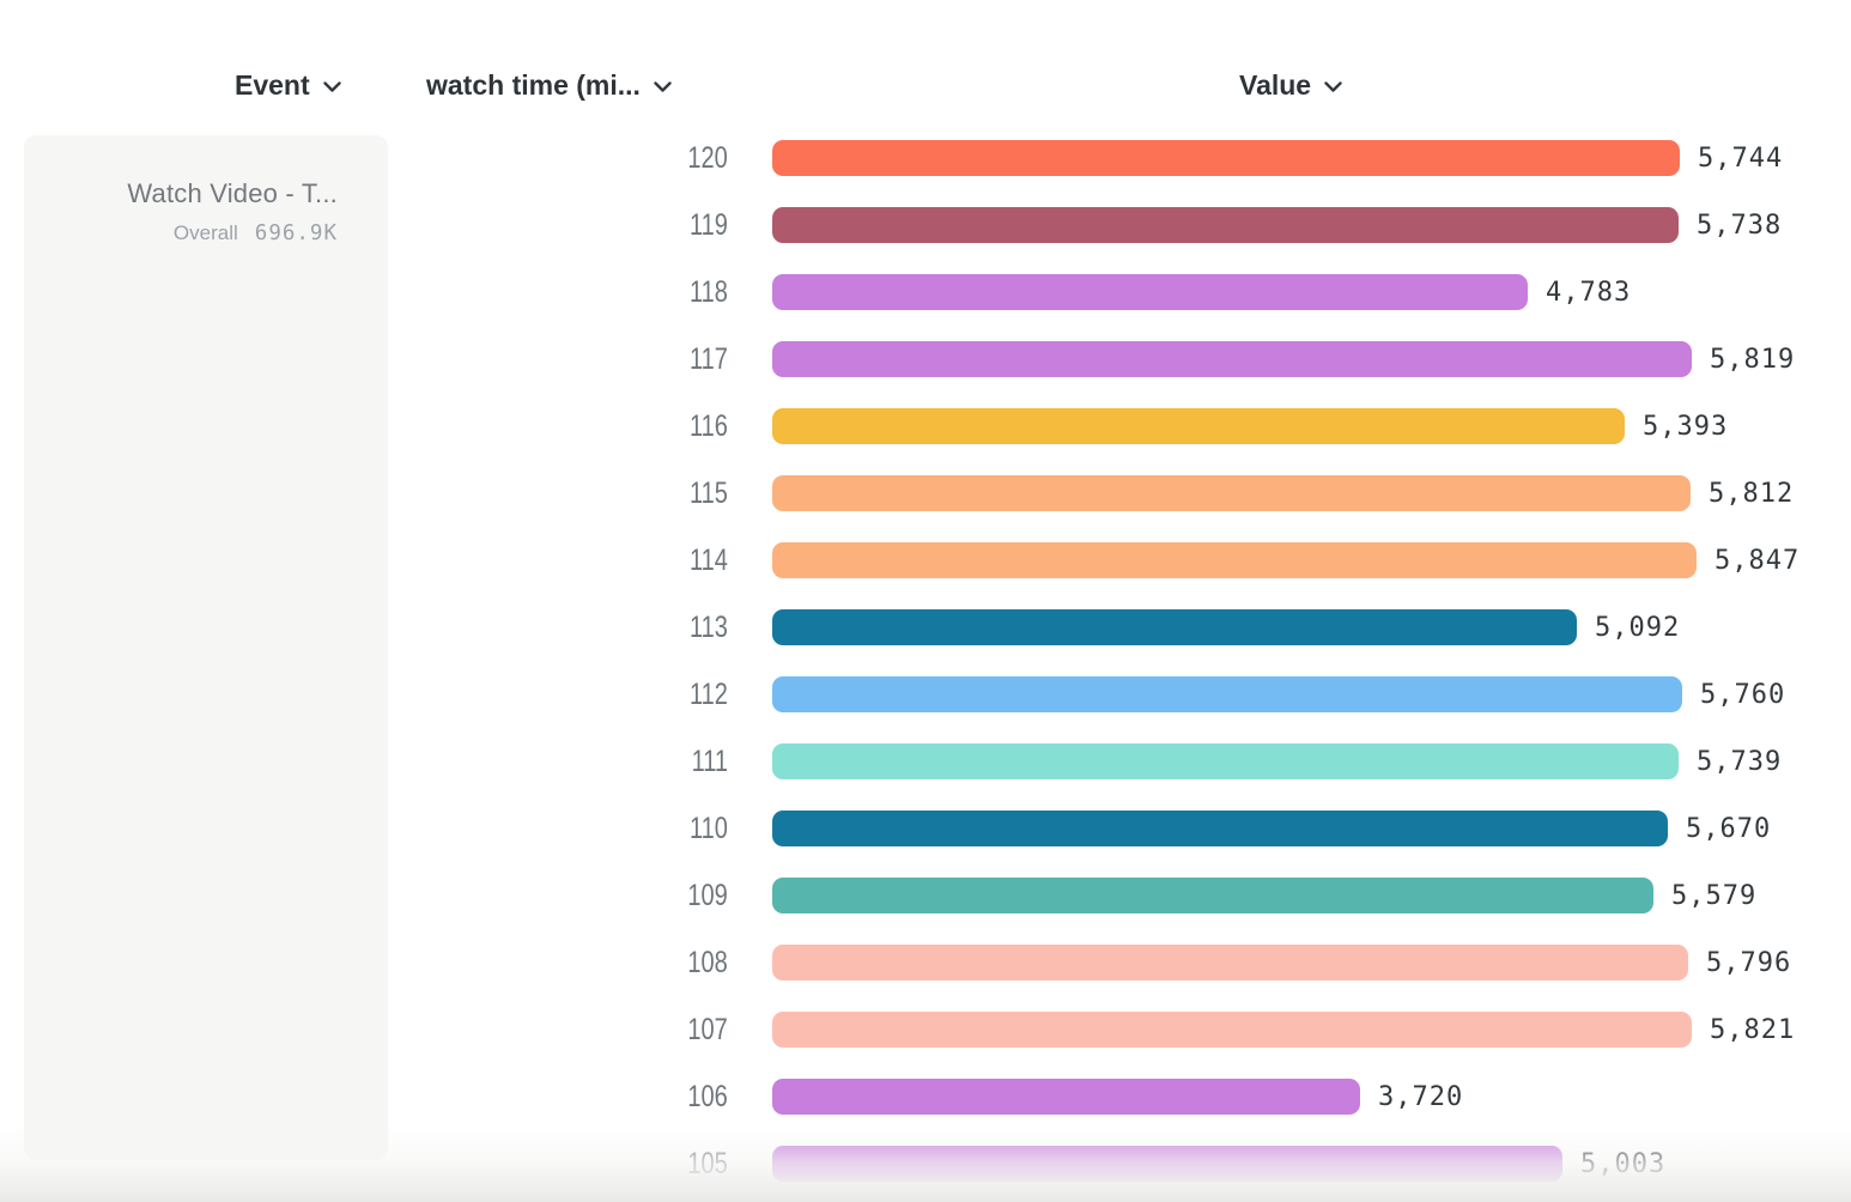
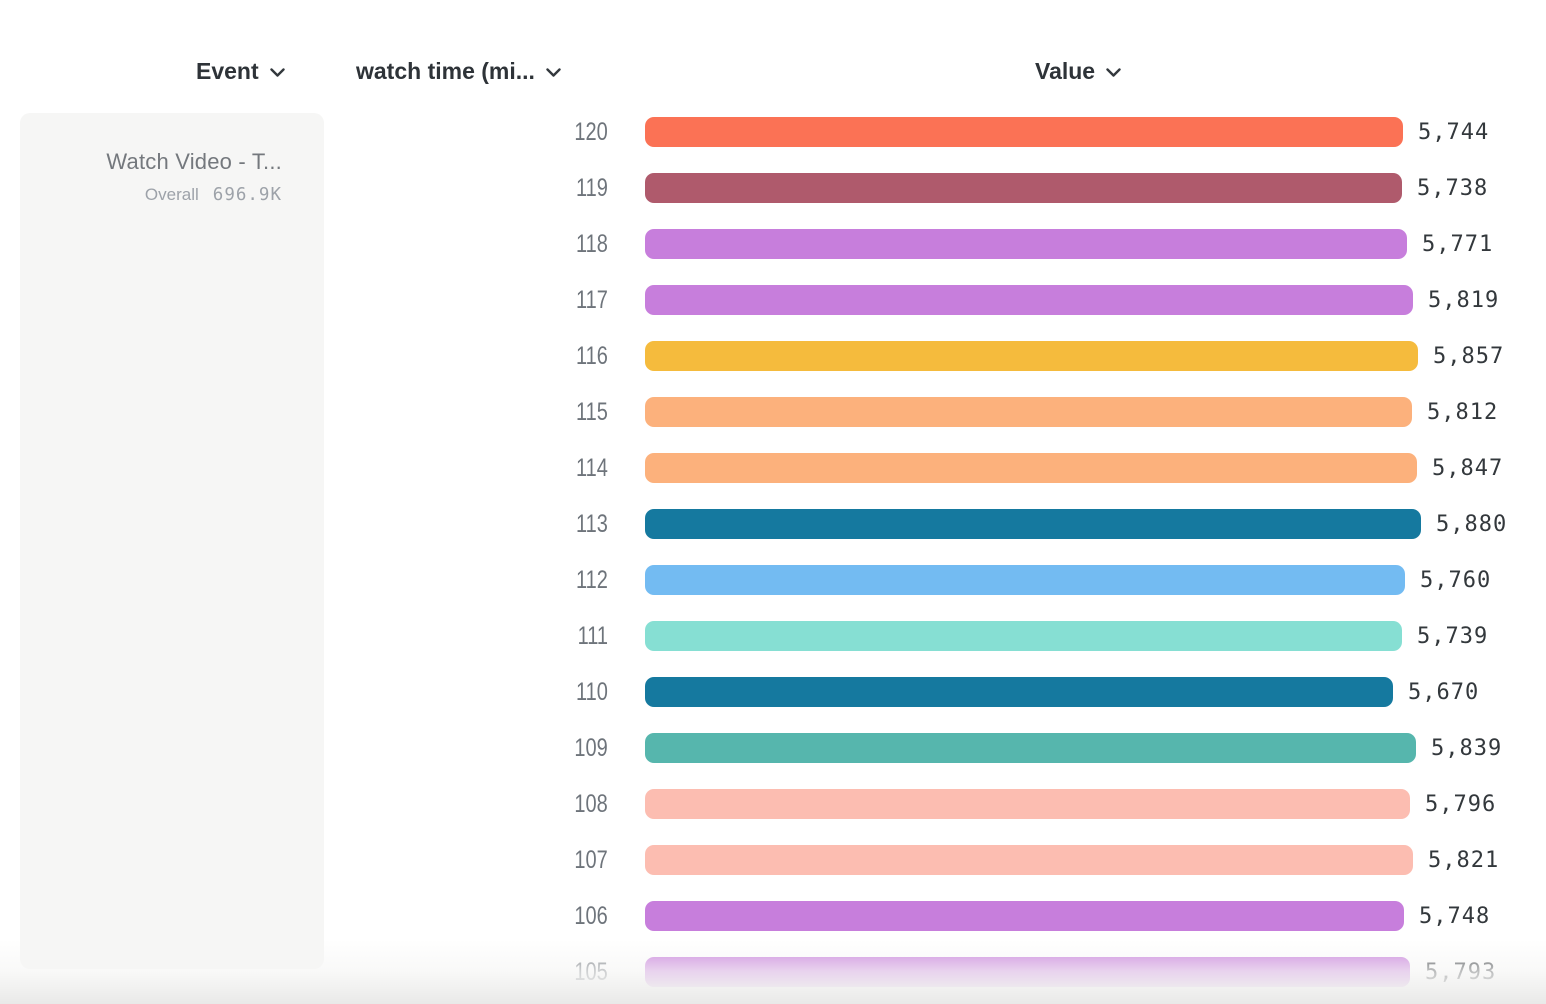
118: 4,783 -> 5,771
116: 5,393 -> 5,857
113: 5,092 -> 5,880
109: 5,579 -> 5,839
106: 3,720 -> 5,748
105: 5,003 -> 5,793
